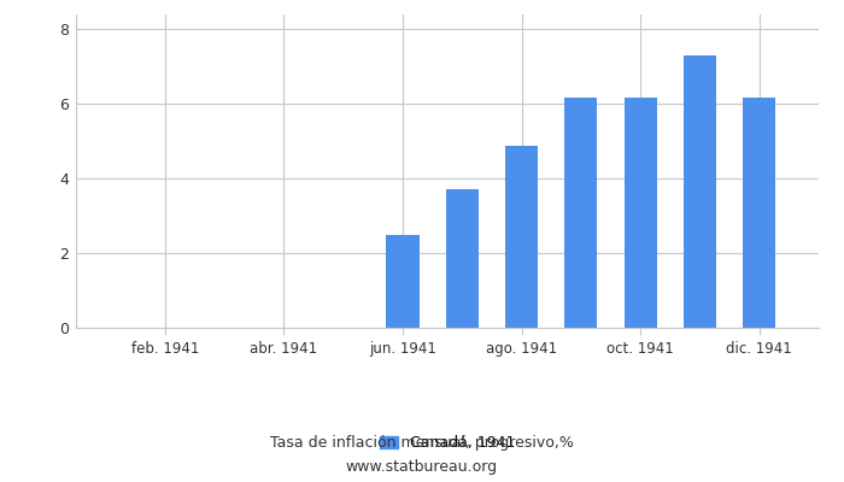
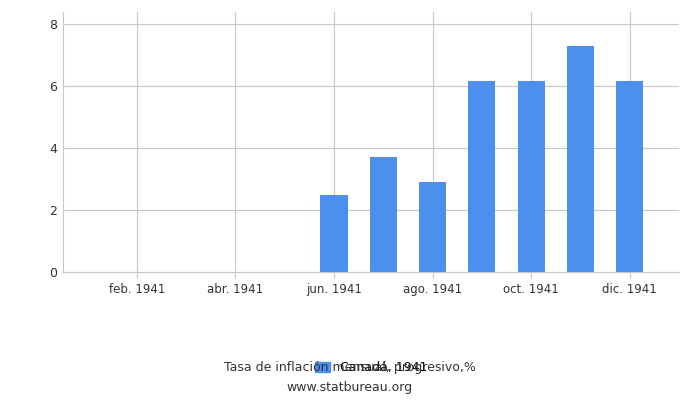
ago. 1941: 4.88 -> 2.90
